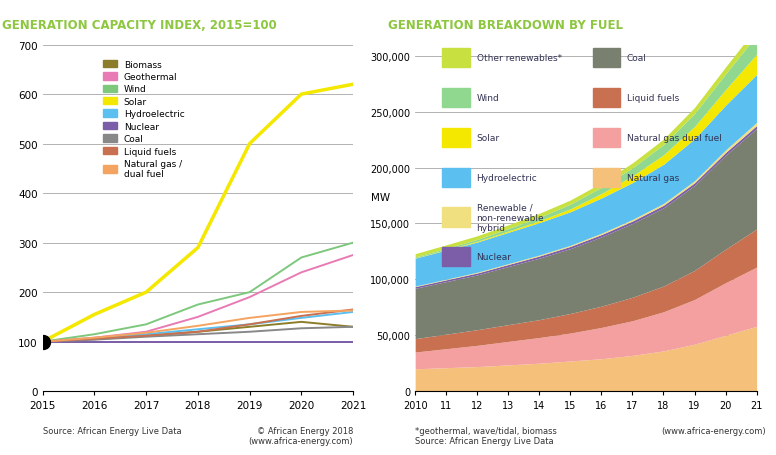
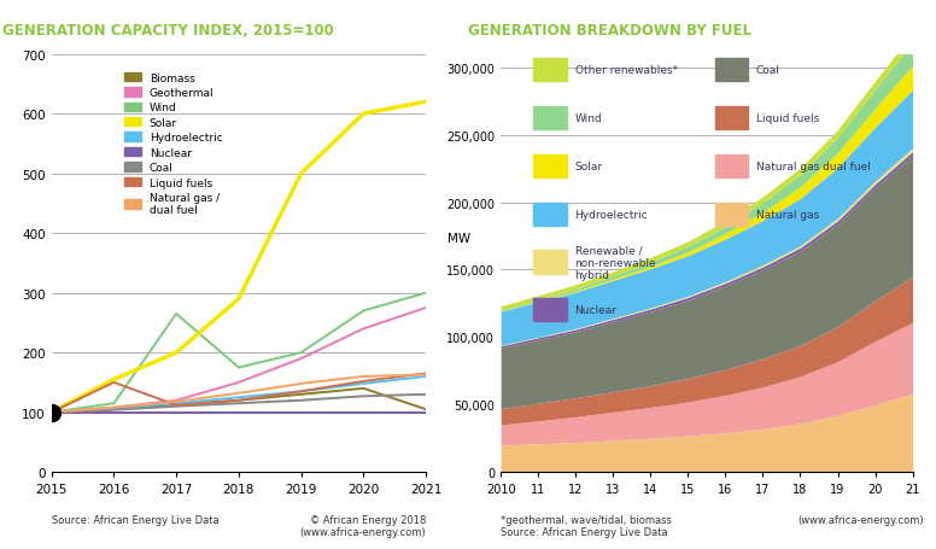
Liquid fuels/2016: 106 -> 150
Wind/2017: 135 -> 265
Biomass/2021: 130 -> 105
